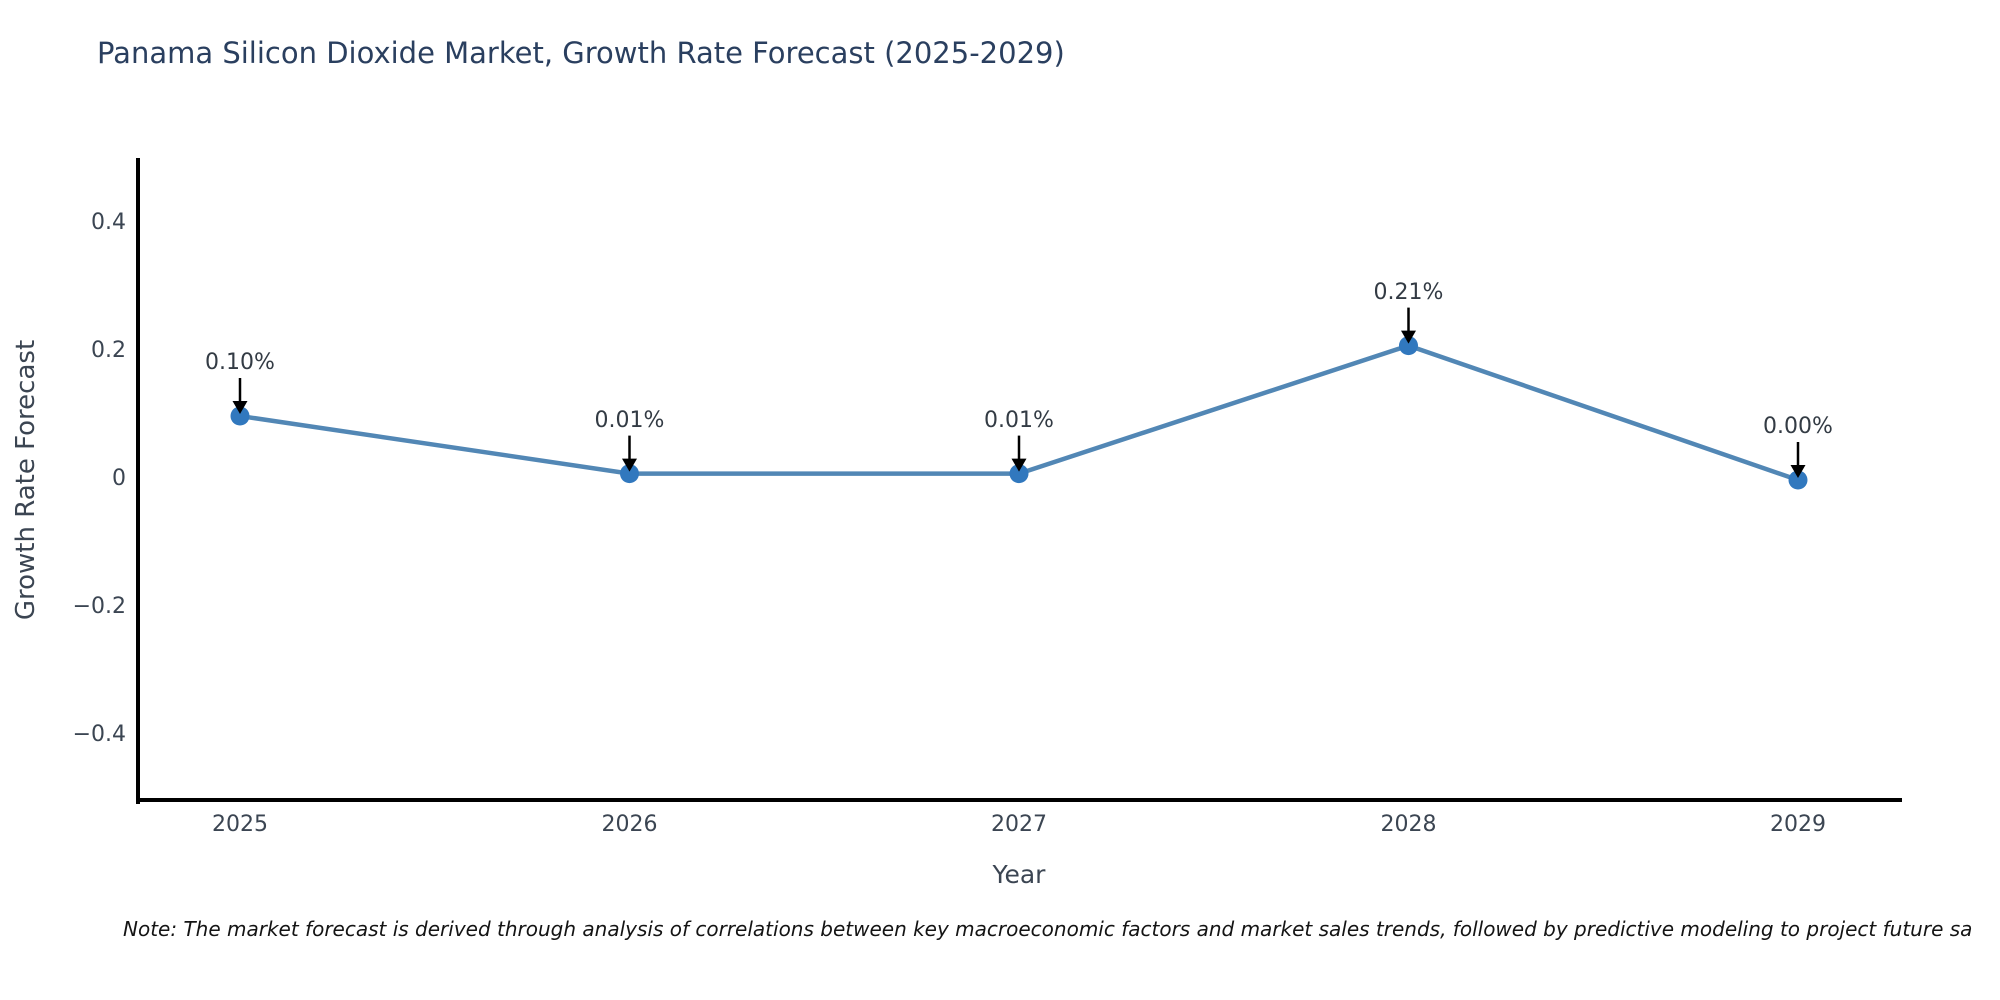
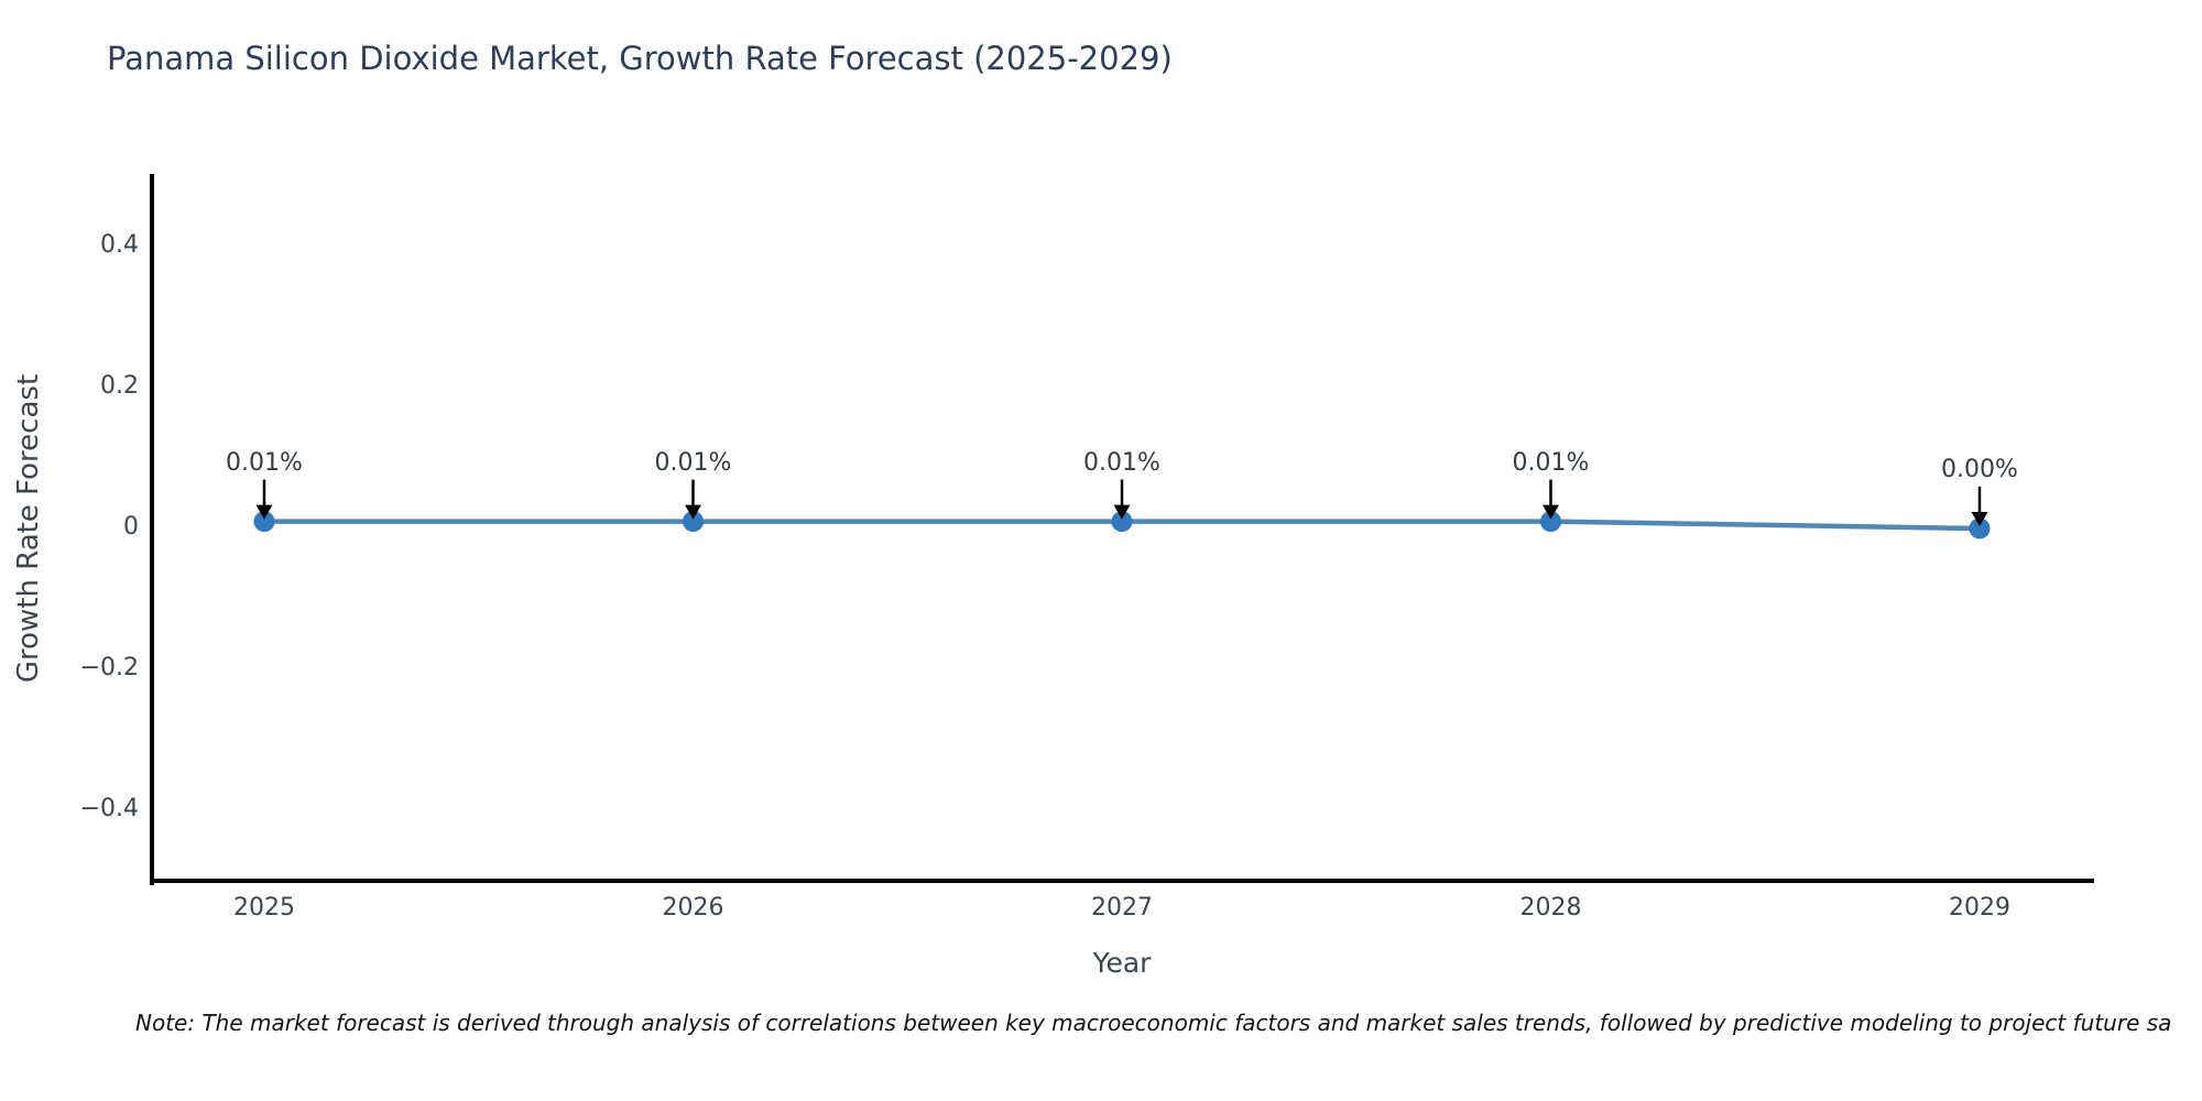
2025: 0.10% -> 0.01%
2028: 0.21% -> 0.01%
